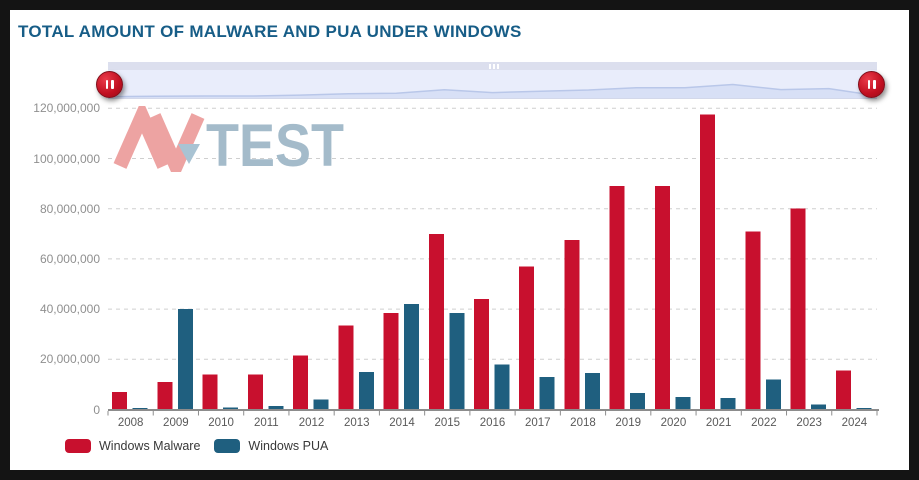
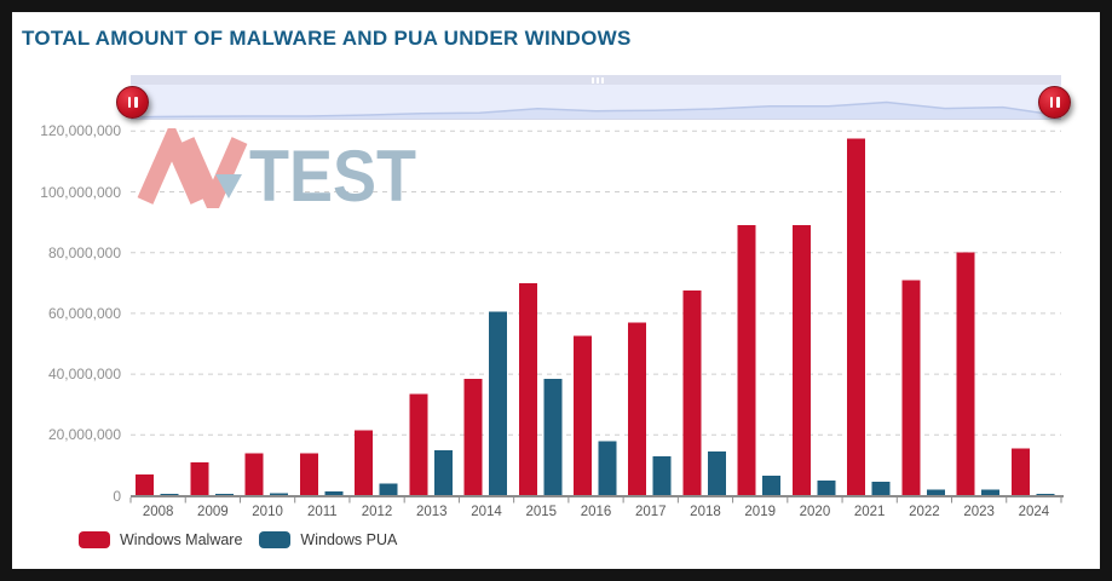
Windows PUA/2009: 40000000 -> 1000000
Windows PUA/2014: 42000000 -> 60000000
Windows Malware/2016: 44000000 -> 52000000
Windows PUA/2022: 12000000 -> 2000000
